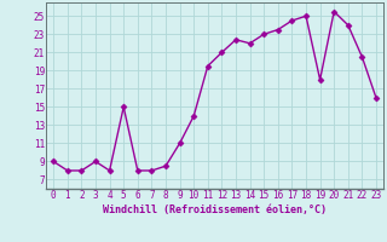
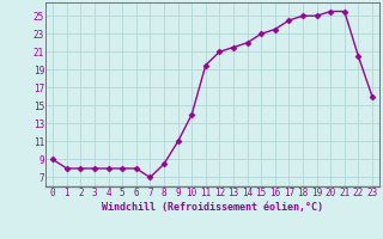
3: 9.0 -> 8.0
5: 15.0 -> 8.0
7: 8.0 -> 7.0
13: 22.4 -> 21.5
19: 18.0 -> 25.0
21: 24.0 -> 25.5
